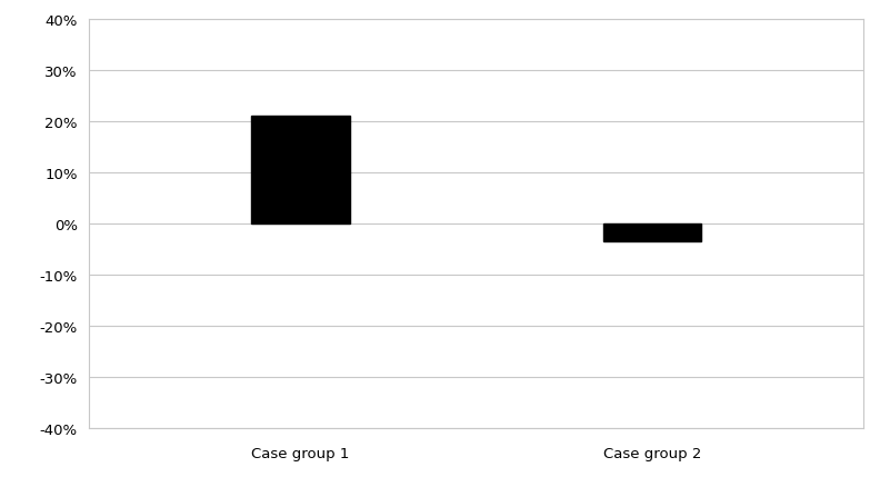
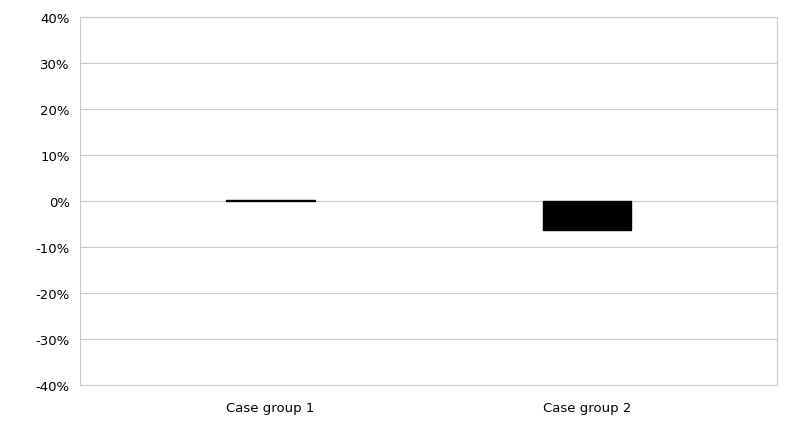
Case group 1: 21.0% -> 0.1%
Case group 2: -3.5% -> -6.2%
